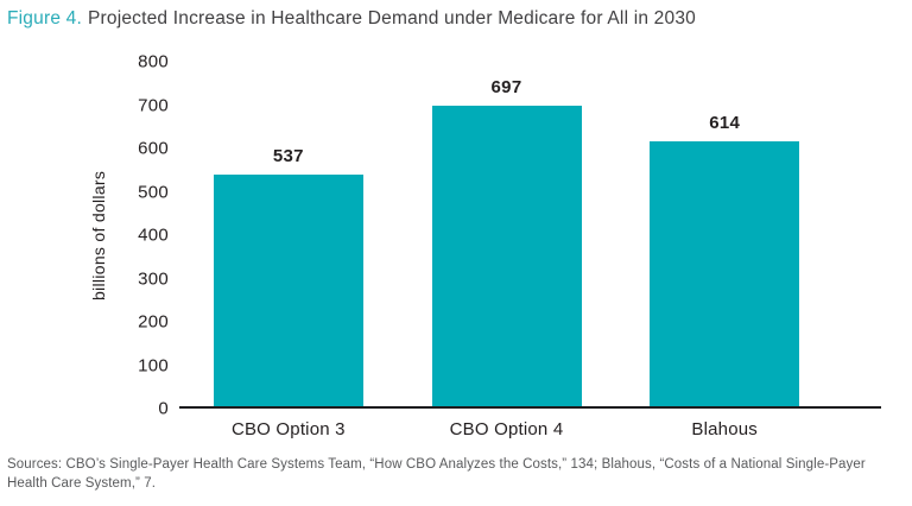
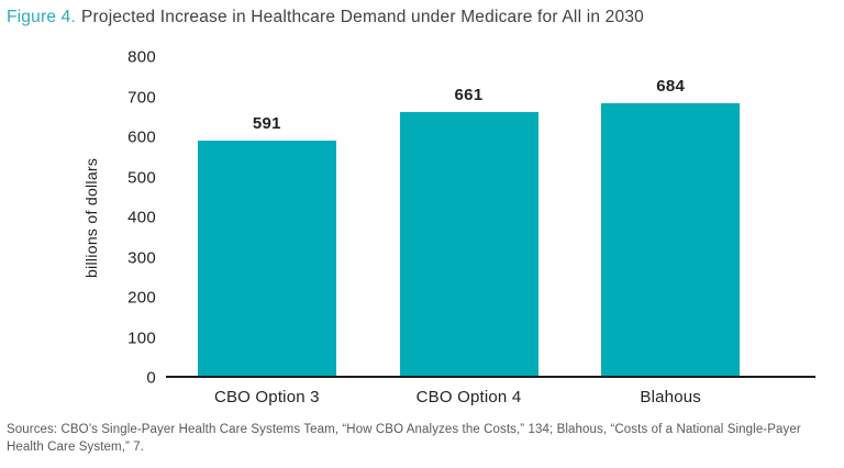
CBO Option 3: 537 -> 591
CBO Option 4: 697 -> 661
Blahous: 614 -> 684
